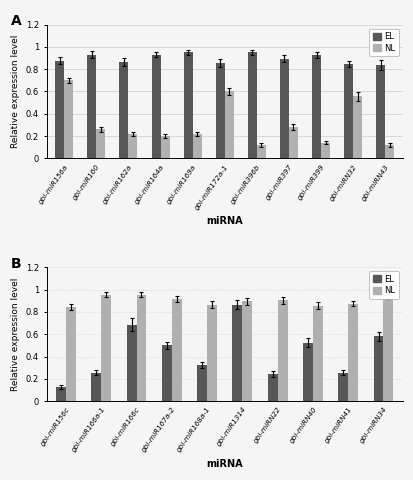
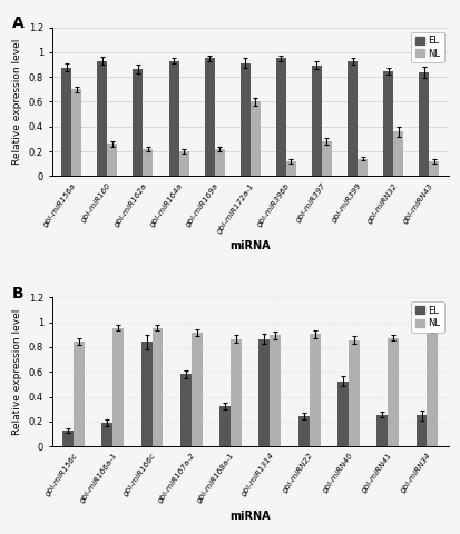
EL/gbi-miR172a-1: 0.85 -> 0.91
NL/gbi-miRN32: 0.56 -> 0.36
EL/gbi-miR166a-1: 0.26 -> 0.19
EL/gbi-miR166c: 0.69 -> 0.84
EL/gbi-miR167a-2: 0.50 -> 0.58
EL/gbi-miRN34: 0.58 -> 0.25
